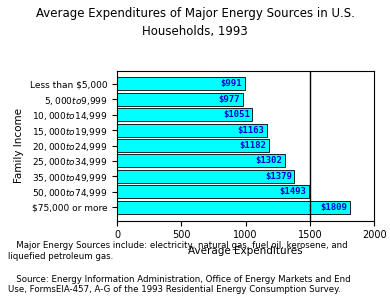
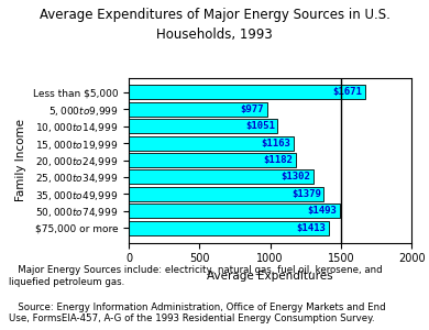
Less than $5,000: $991 -> $1671
$75,000 or more: $1809 -> $1413
